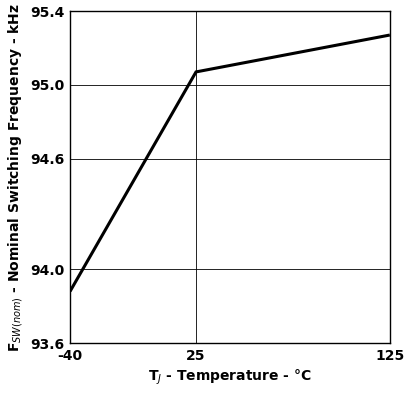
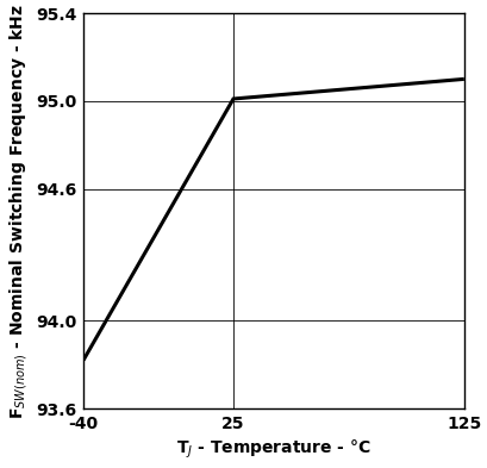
-40: 93.88 -> 93.82
25: 95.07 -> 95.01
125: 95.27 -> 95.10
